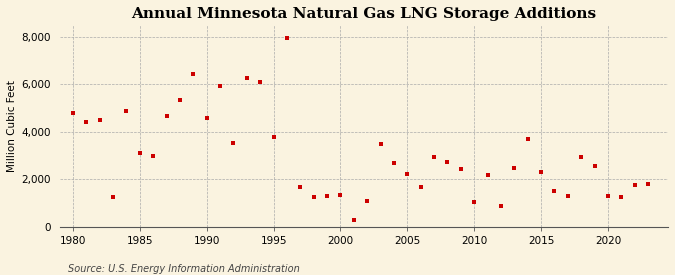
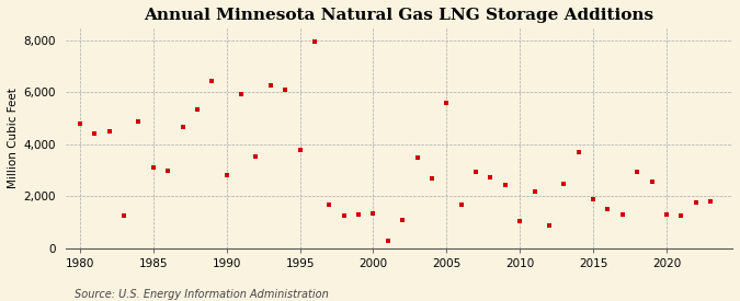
1990: 4,600 -> 2,800
2005: 2,250 -> 5,600
2015: 2,300 -> 1,900
